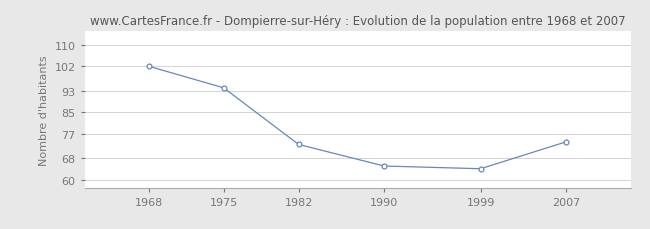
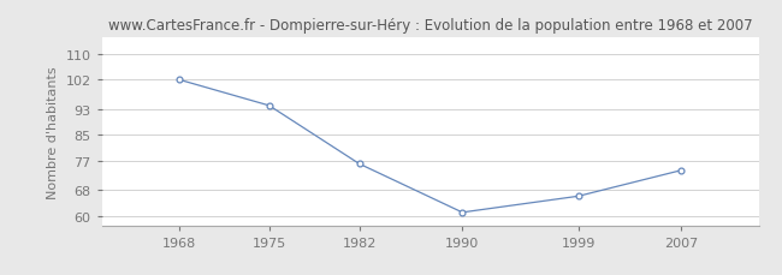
1982: 73 -> 76
1990: 65 -> 61
1999: 64 -> 66
